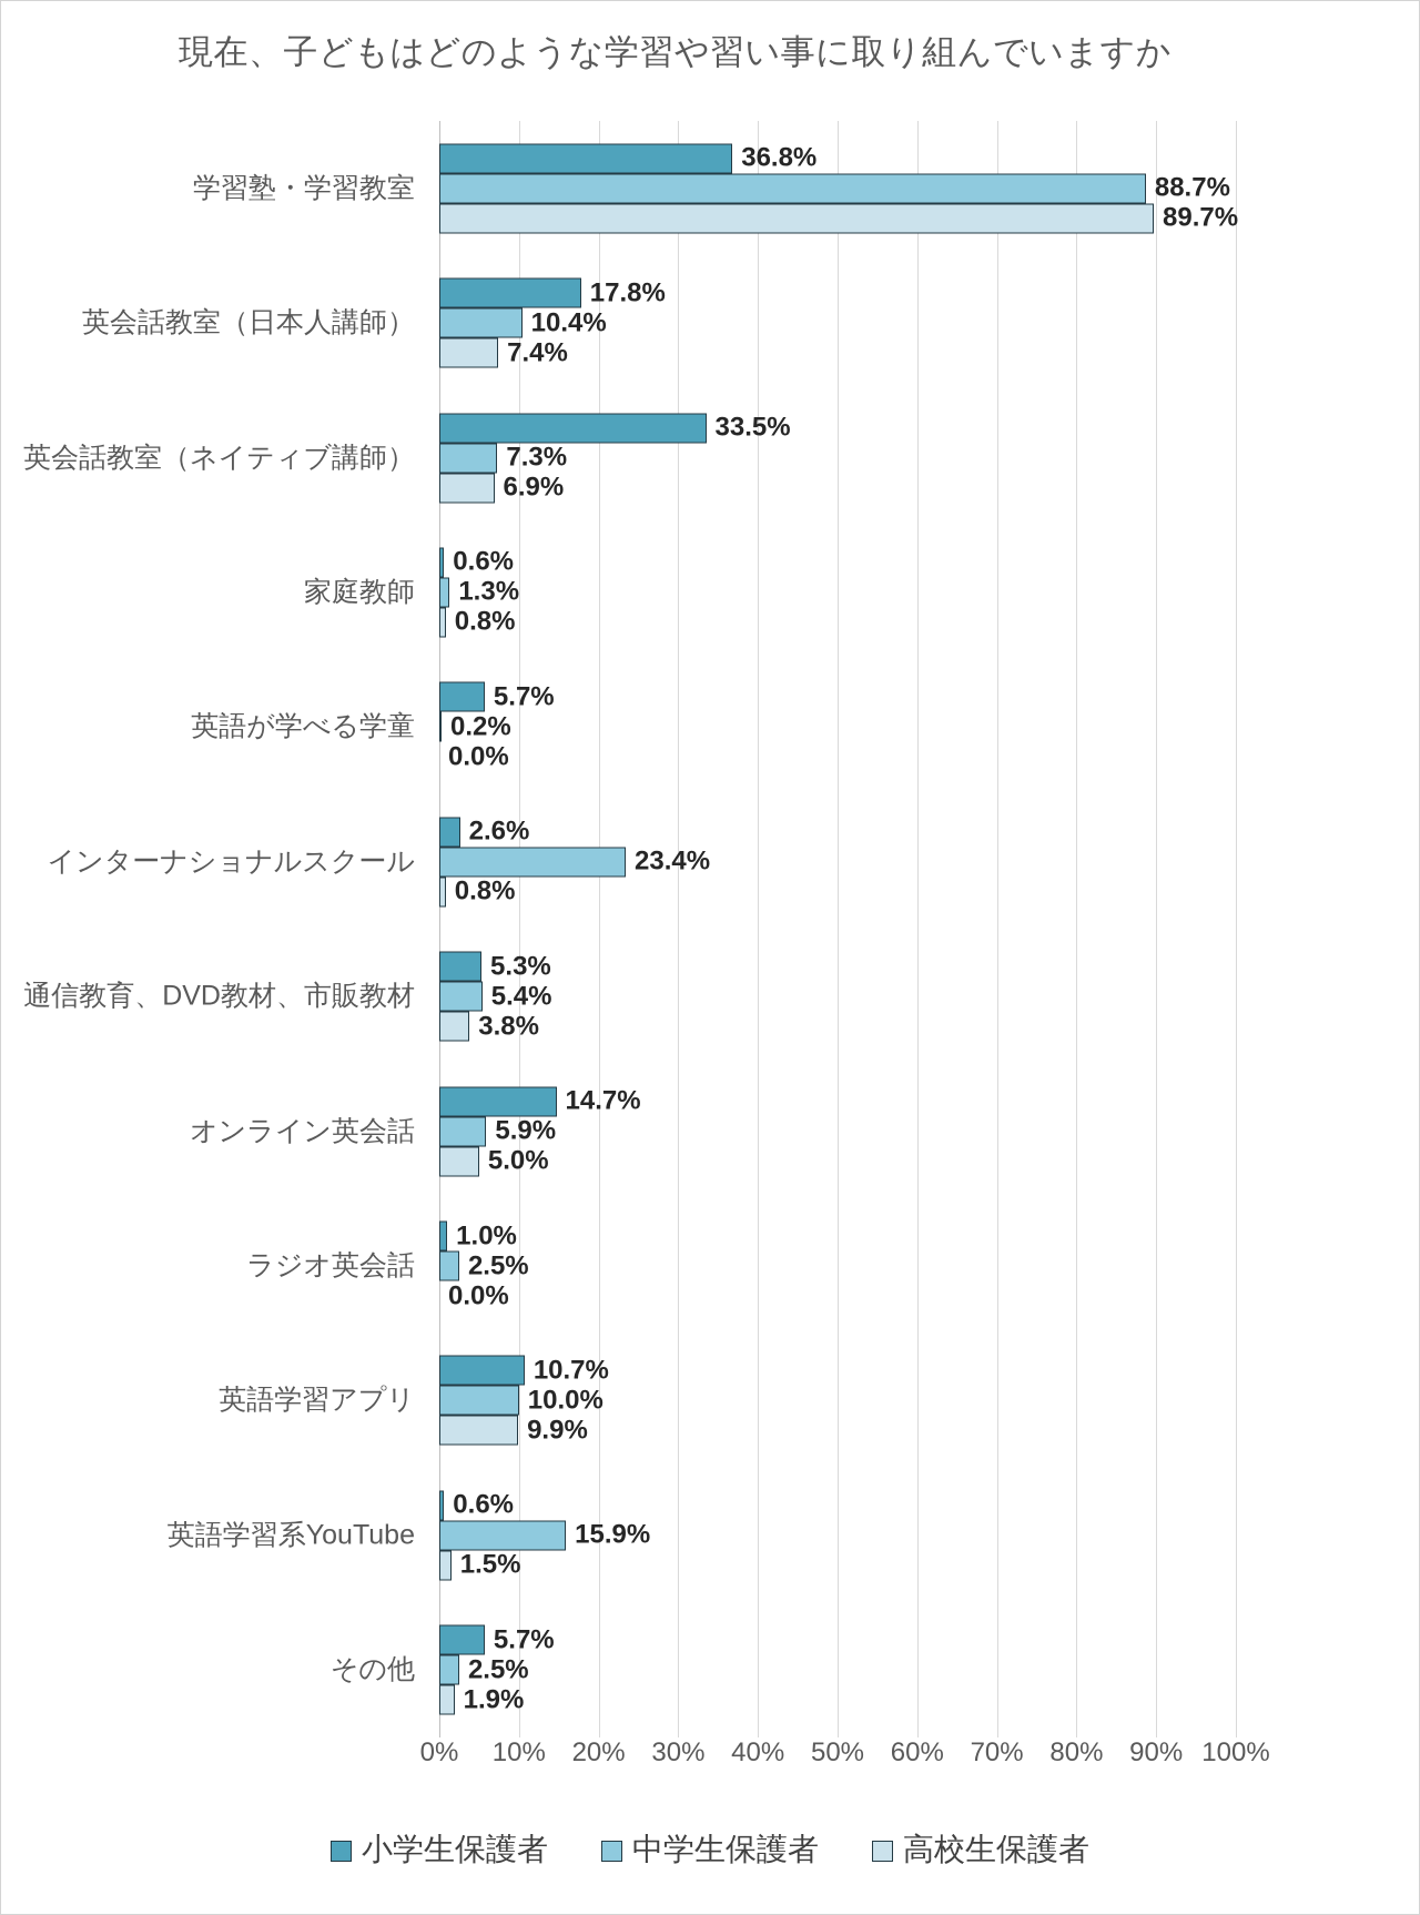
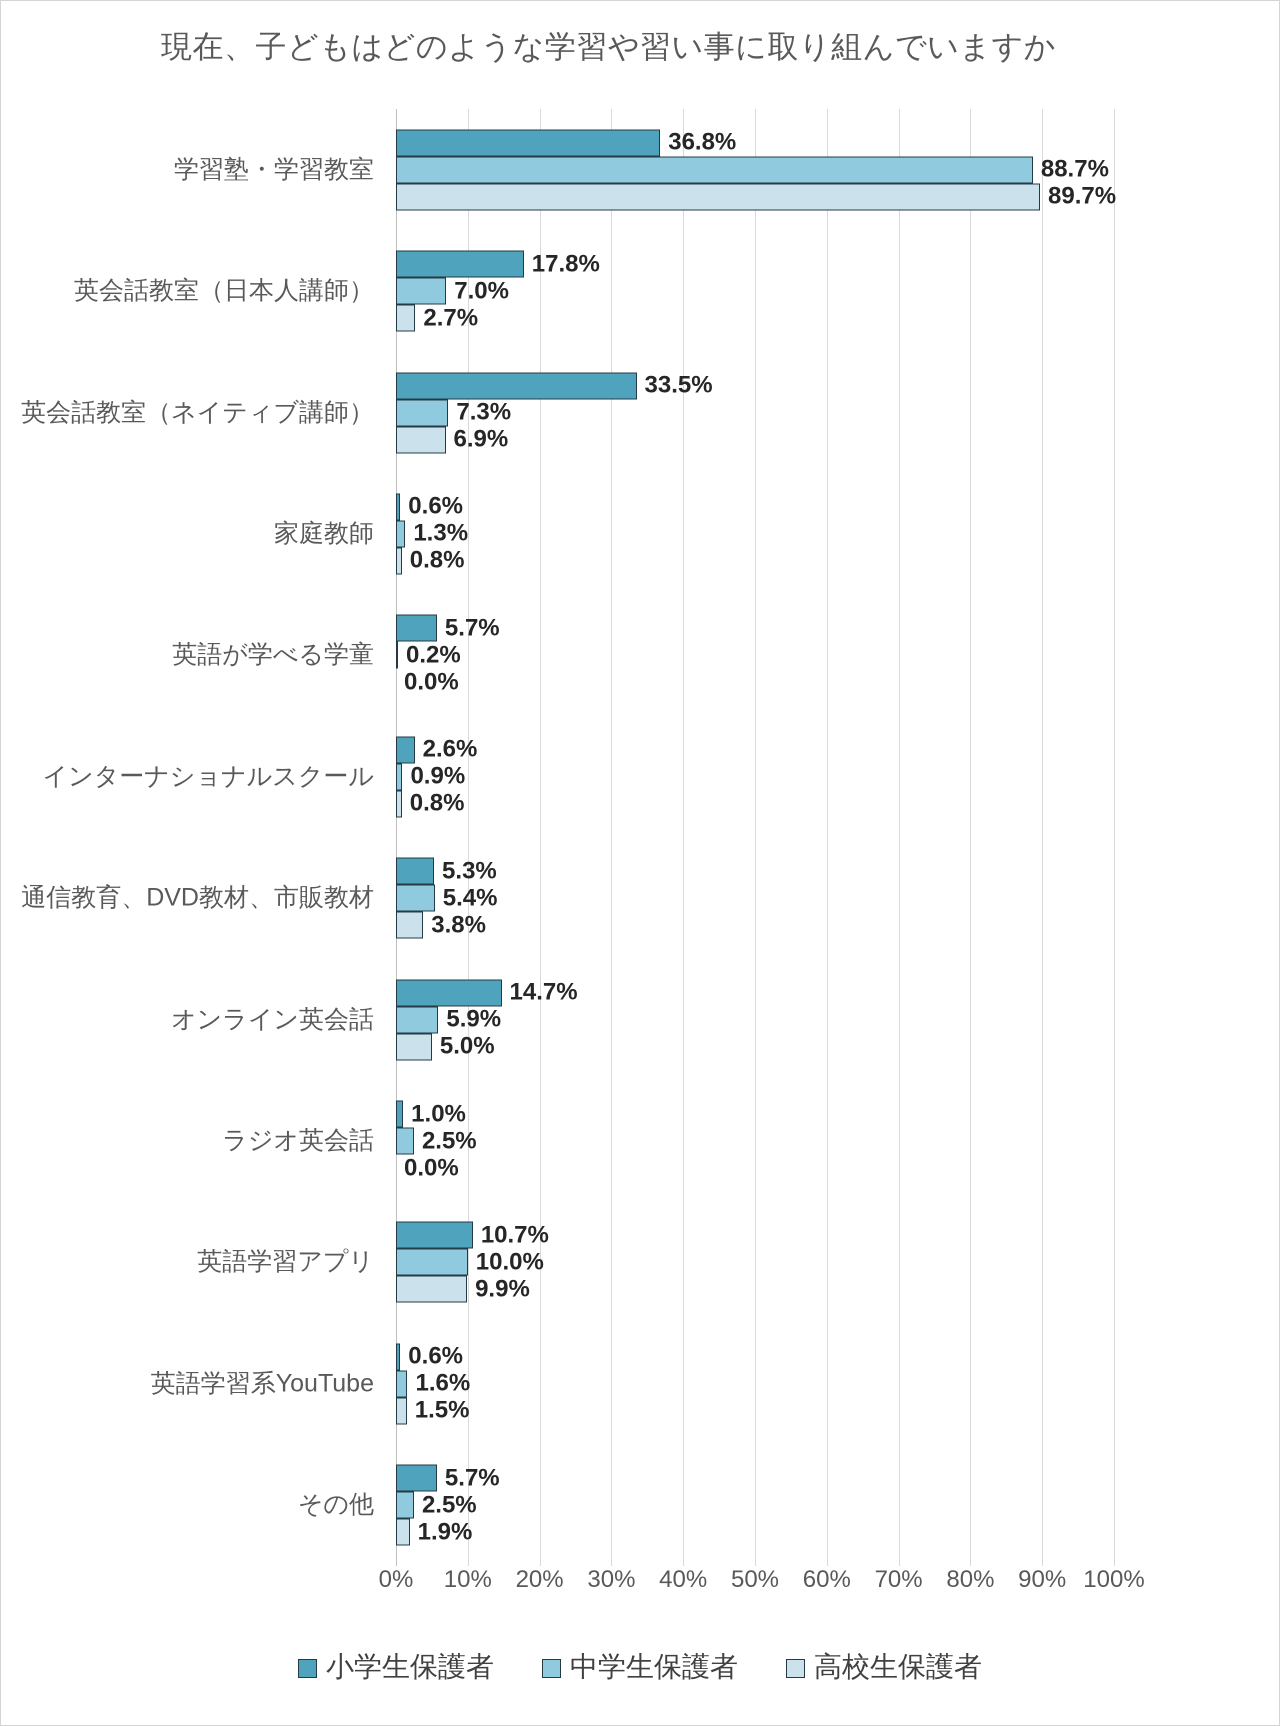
中学生保護者/英会話教室（日本人講師）: 10.4% -> 7.0%
高校生保護者/英会話教室（日本人講師）: 7.4% -> 2.7%
中学生保護者/インターナショナルスクール: 23.4% -> 0.9%
中学生保護者/英語学習系YouTube: 15.9% -> 1.6%
